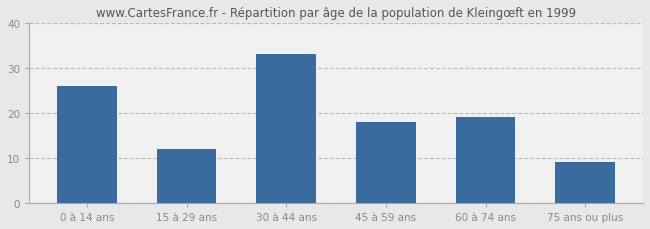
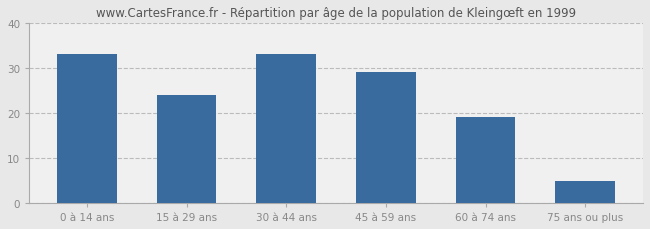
0 à 14 ans: 26 -> 33
15 à 29 ans: 12 -> 24
45 à 59 ans: 18 -> 29
75 ans ou plus: 9 -> 5
